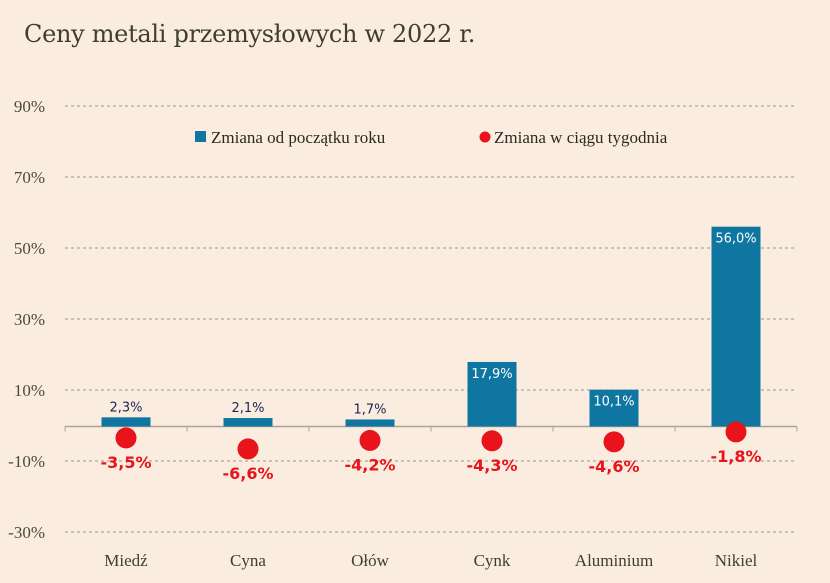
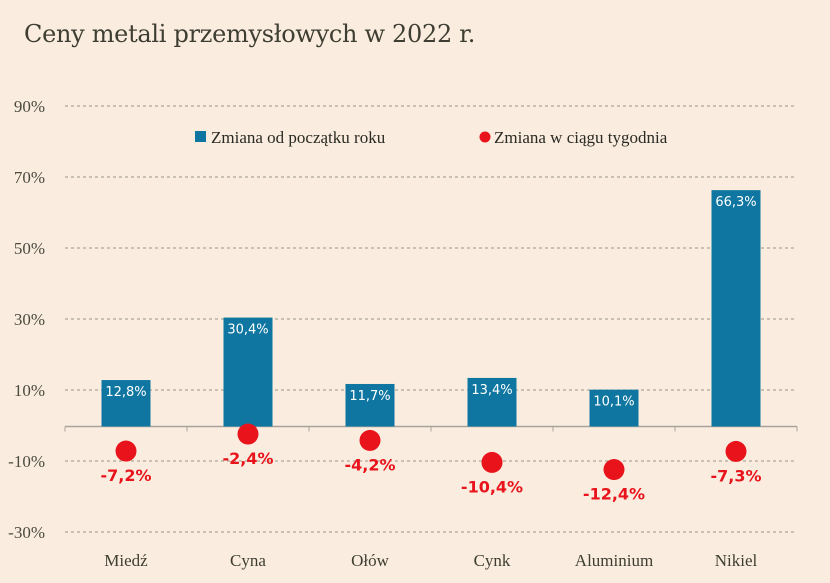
Zmiana od początku roku/Miedź: 2,3% -> 12,8%
Zmiana w ciągu tygodnia/Miedź: -3,5% -> -7,2%
Zmiana od początku roku/Cyna: 2,1% -> 30,4%
Zmiana w ciągu tygodnia/Cyna: -6,6% -> -2,4%
Zmiana od początku roku/Ołów: 1,7% -> 11,7%
Zmiana od początku roku/Cynk: 17,9% -> 13,4%
Zmiana w ciągu tygodnia/Cynk: -4,3% -> -10,4%
Zmiana w ciągu tygodnia/Aluminium: -4,6% -> -12,4%
Zmiana od początku roku/Nikiel: 56,0% -> 66,3%
Zmiana w ciągu tygodnia/Nikiel: -1,8% -> -7,3%
